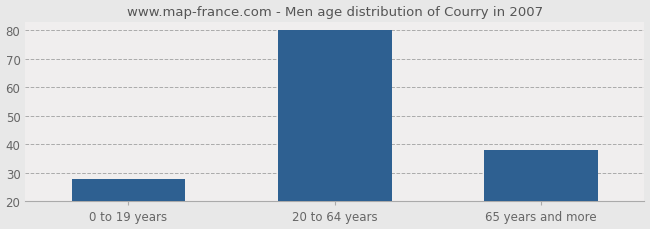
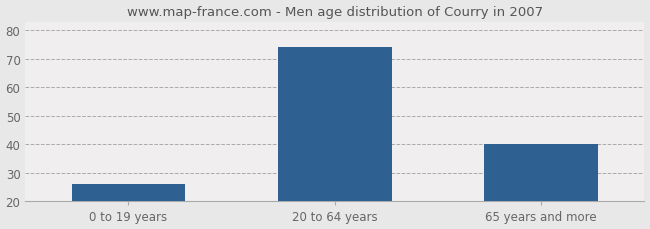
0 to 19 years: 28 -> 26
20 to 64 years: 80 -> 74
65 years and more: 38 -> 40
